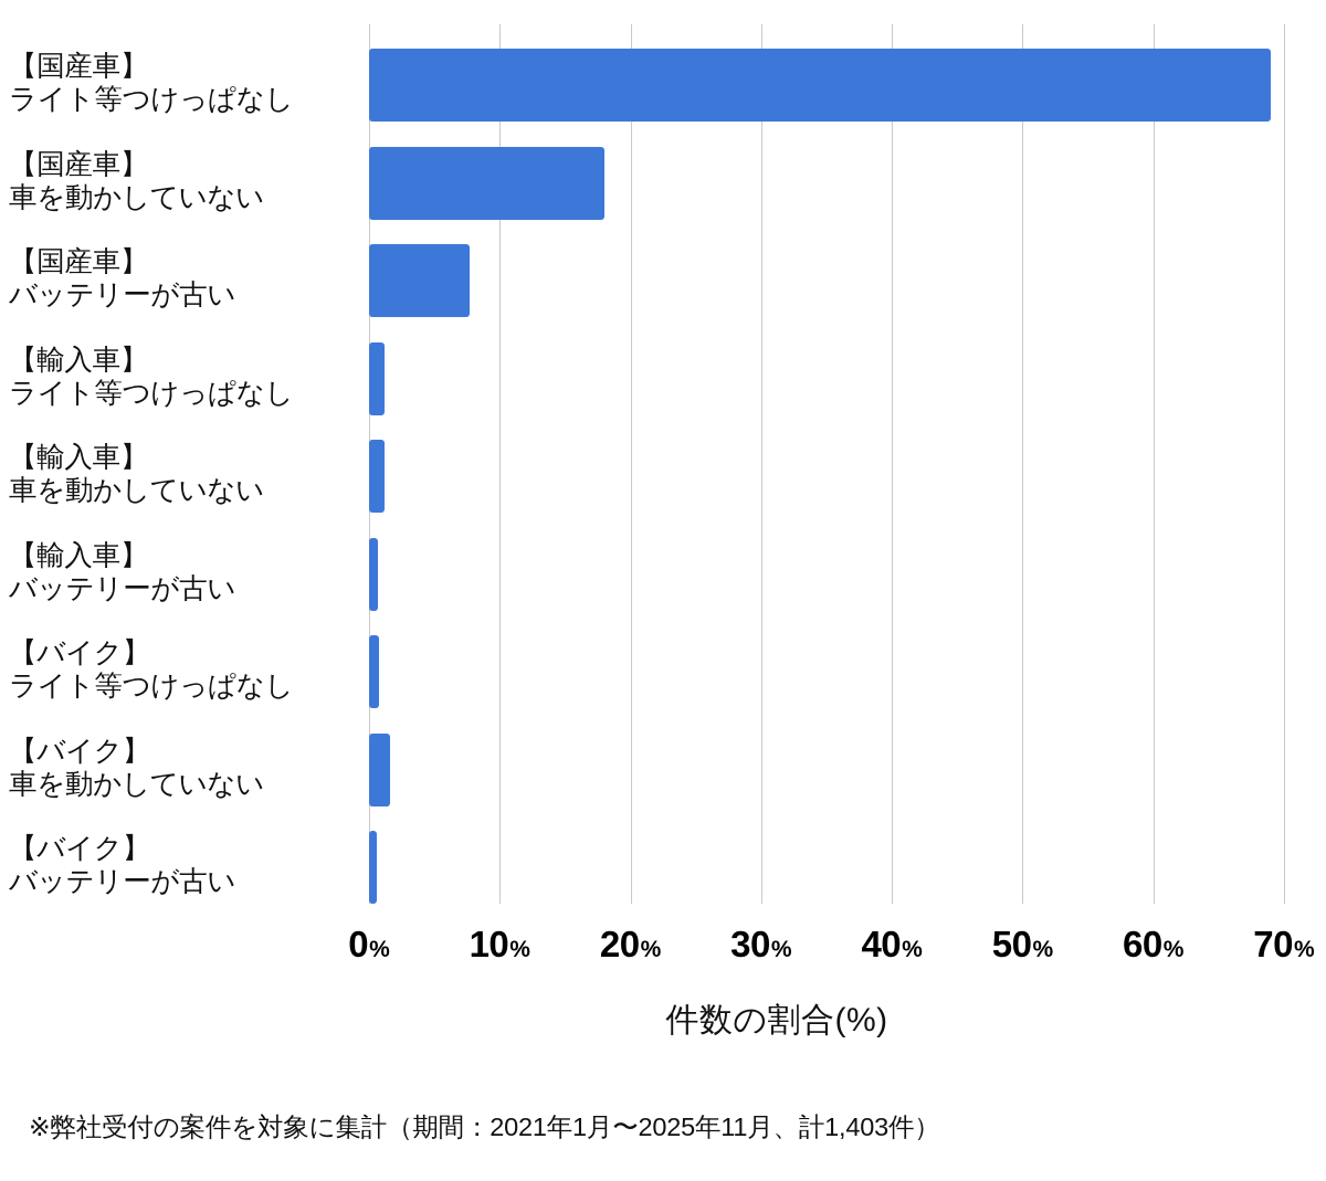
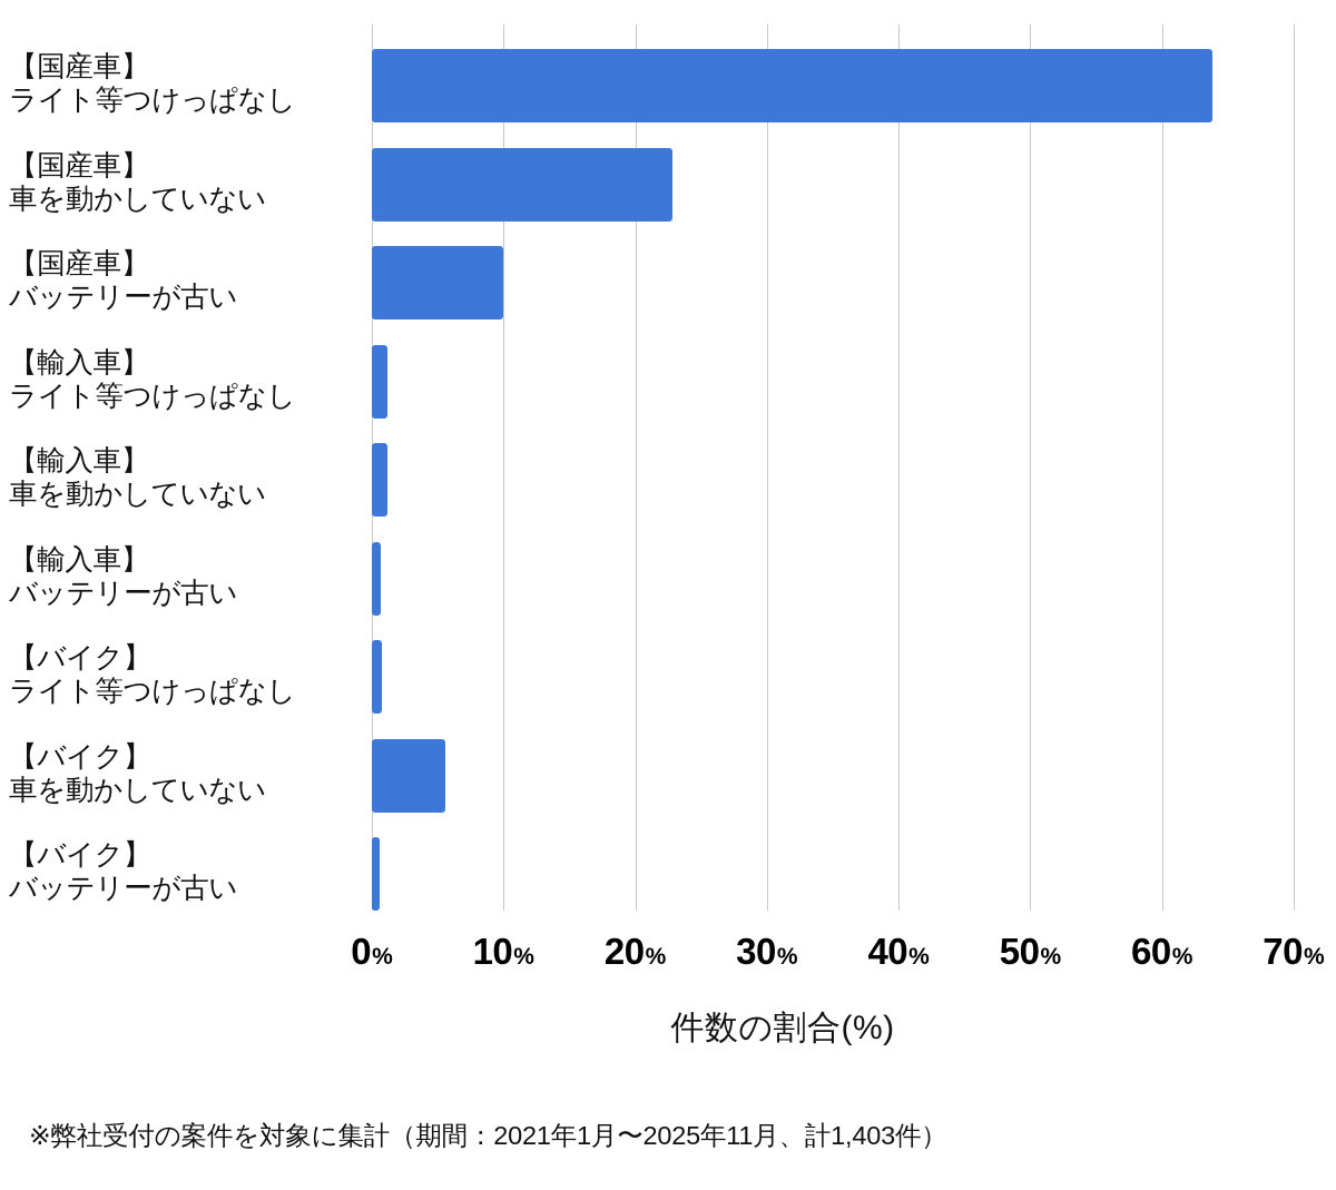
【国産車】ライト等つけっぱなし: 69.0 -> 63.8
【国産車】車を動かしていない: 18.0 -> 22.8
【国産車】バッテリーが古い: 7.7 -> 10.0
【バイク】車を動かしていない: 1.6 -> 5.6
